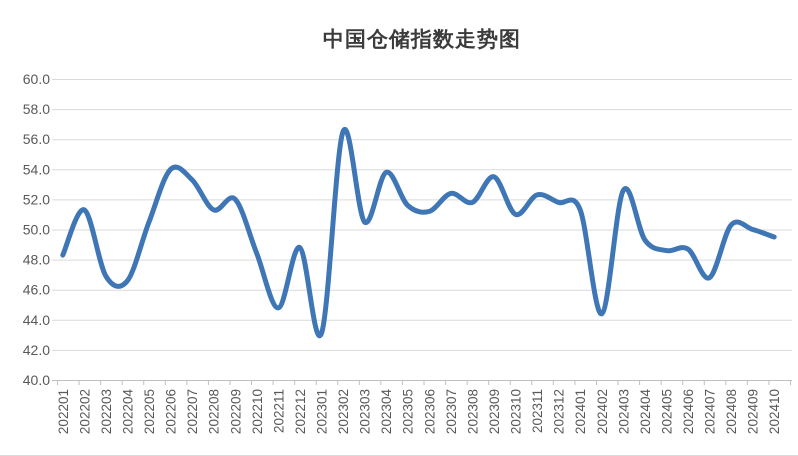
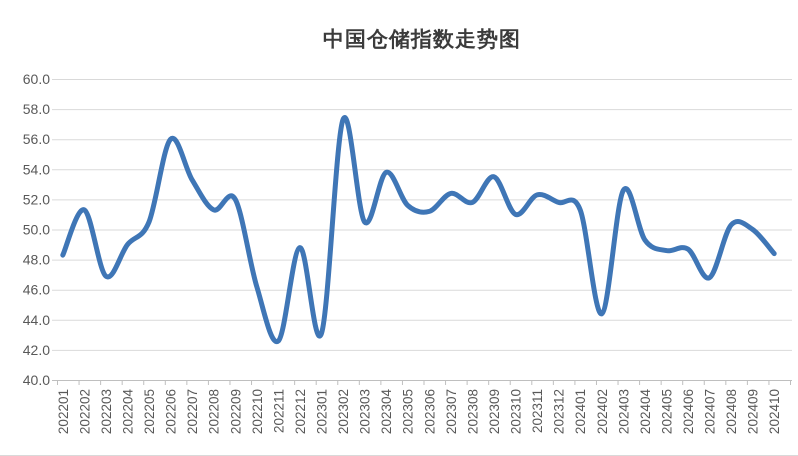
202204: 46.6 -> 49.0
202206: 54.0 -> 56.0
202210: 48.4 -> 46.2
202211: 44.8 -> 42.6
202302: 56.5 -> 57.3
202410: 49.5 -> 48.4
